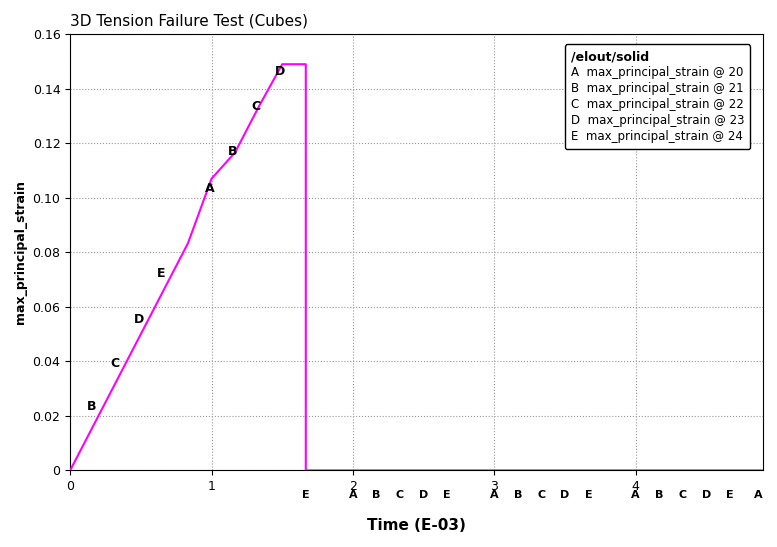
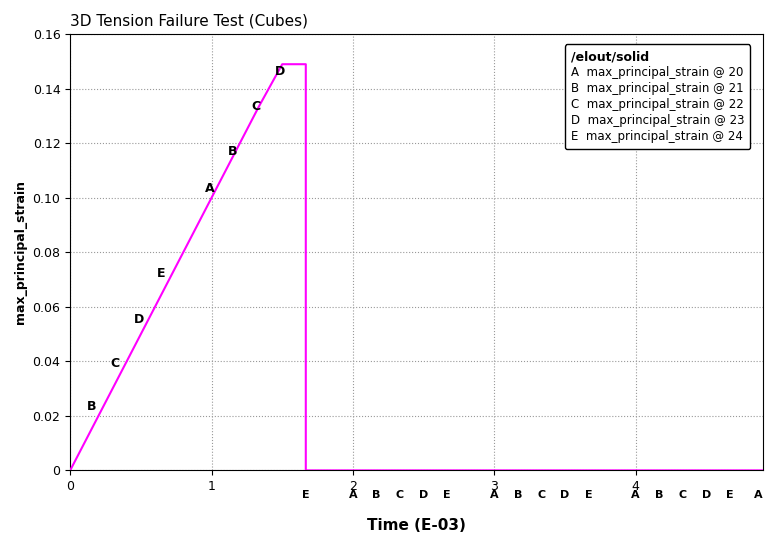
1: 0.1070 -> 0.1000
